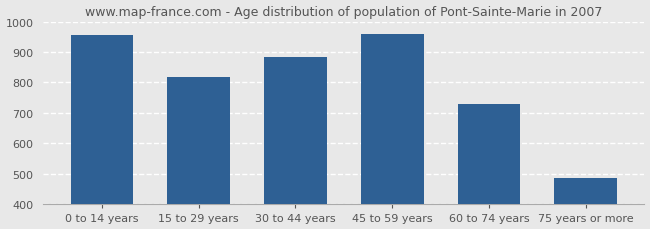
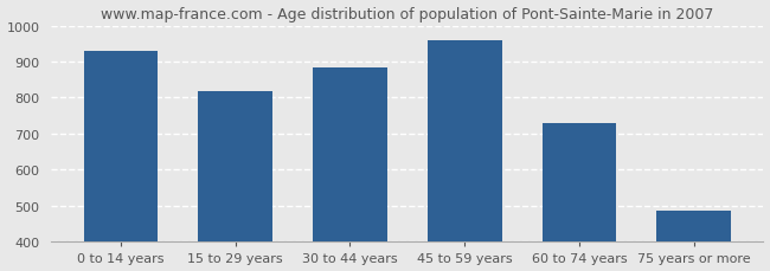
0 to 14 years: 955 -> 930
